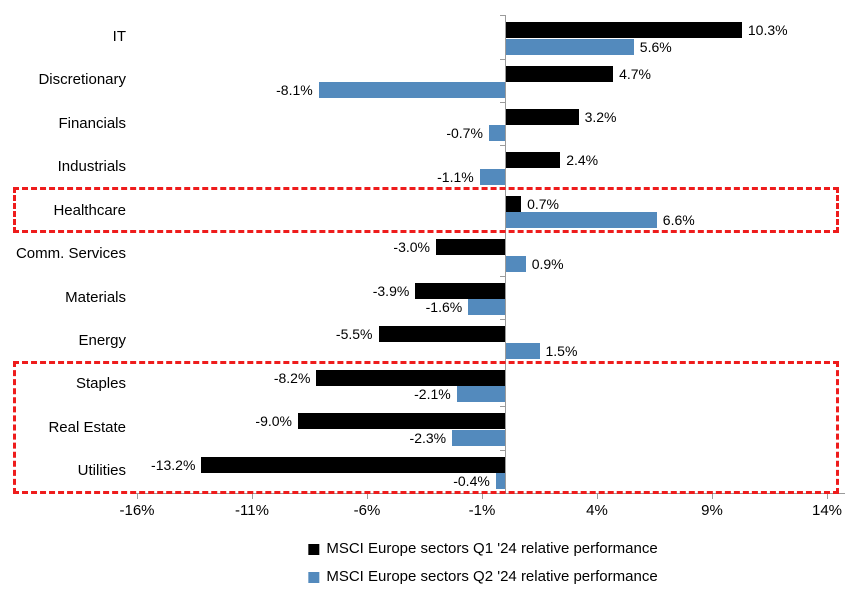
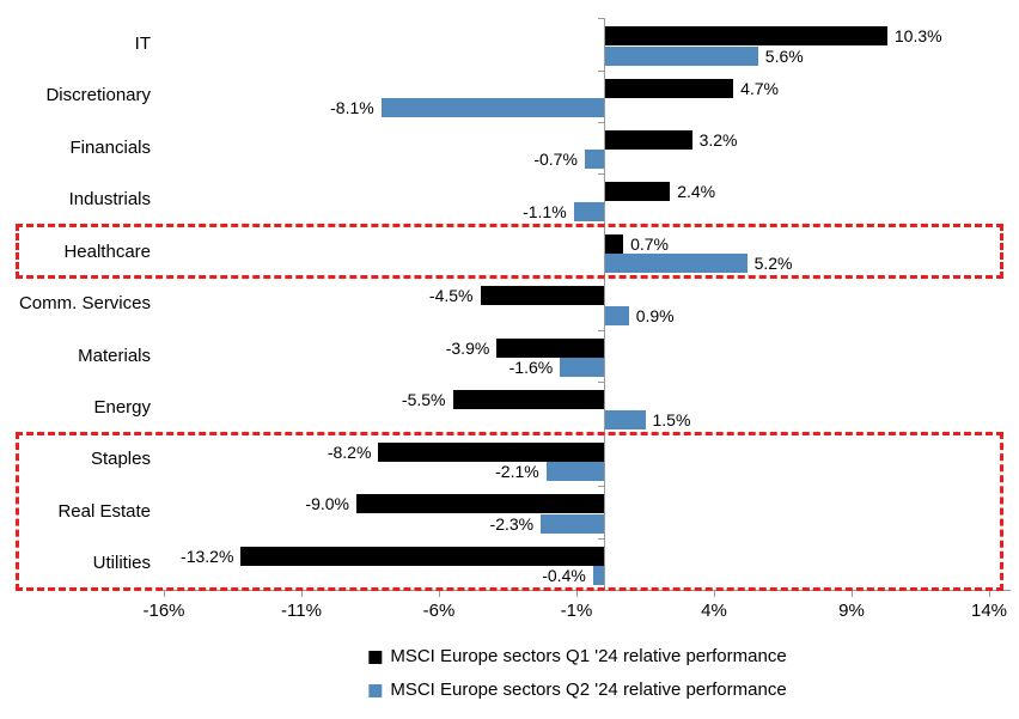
MSCI Europe sectors Q2 '24 relative performance/Healthcare: 6.6% -> 5.2%
MSCI Europe sectors Q1 '24 relative performance/Comm. Services: -3.0% -> -4.5%
